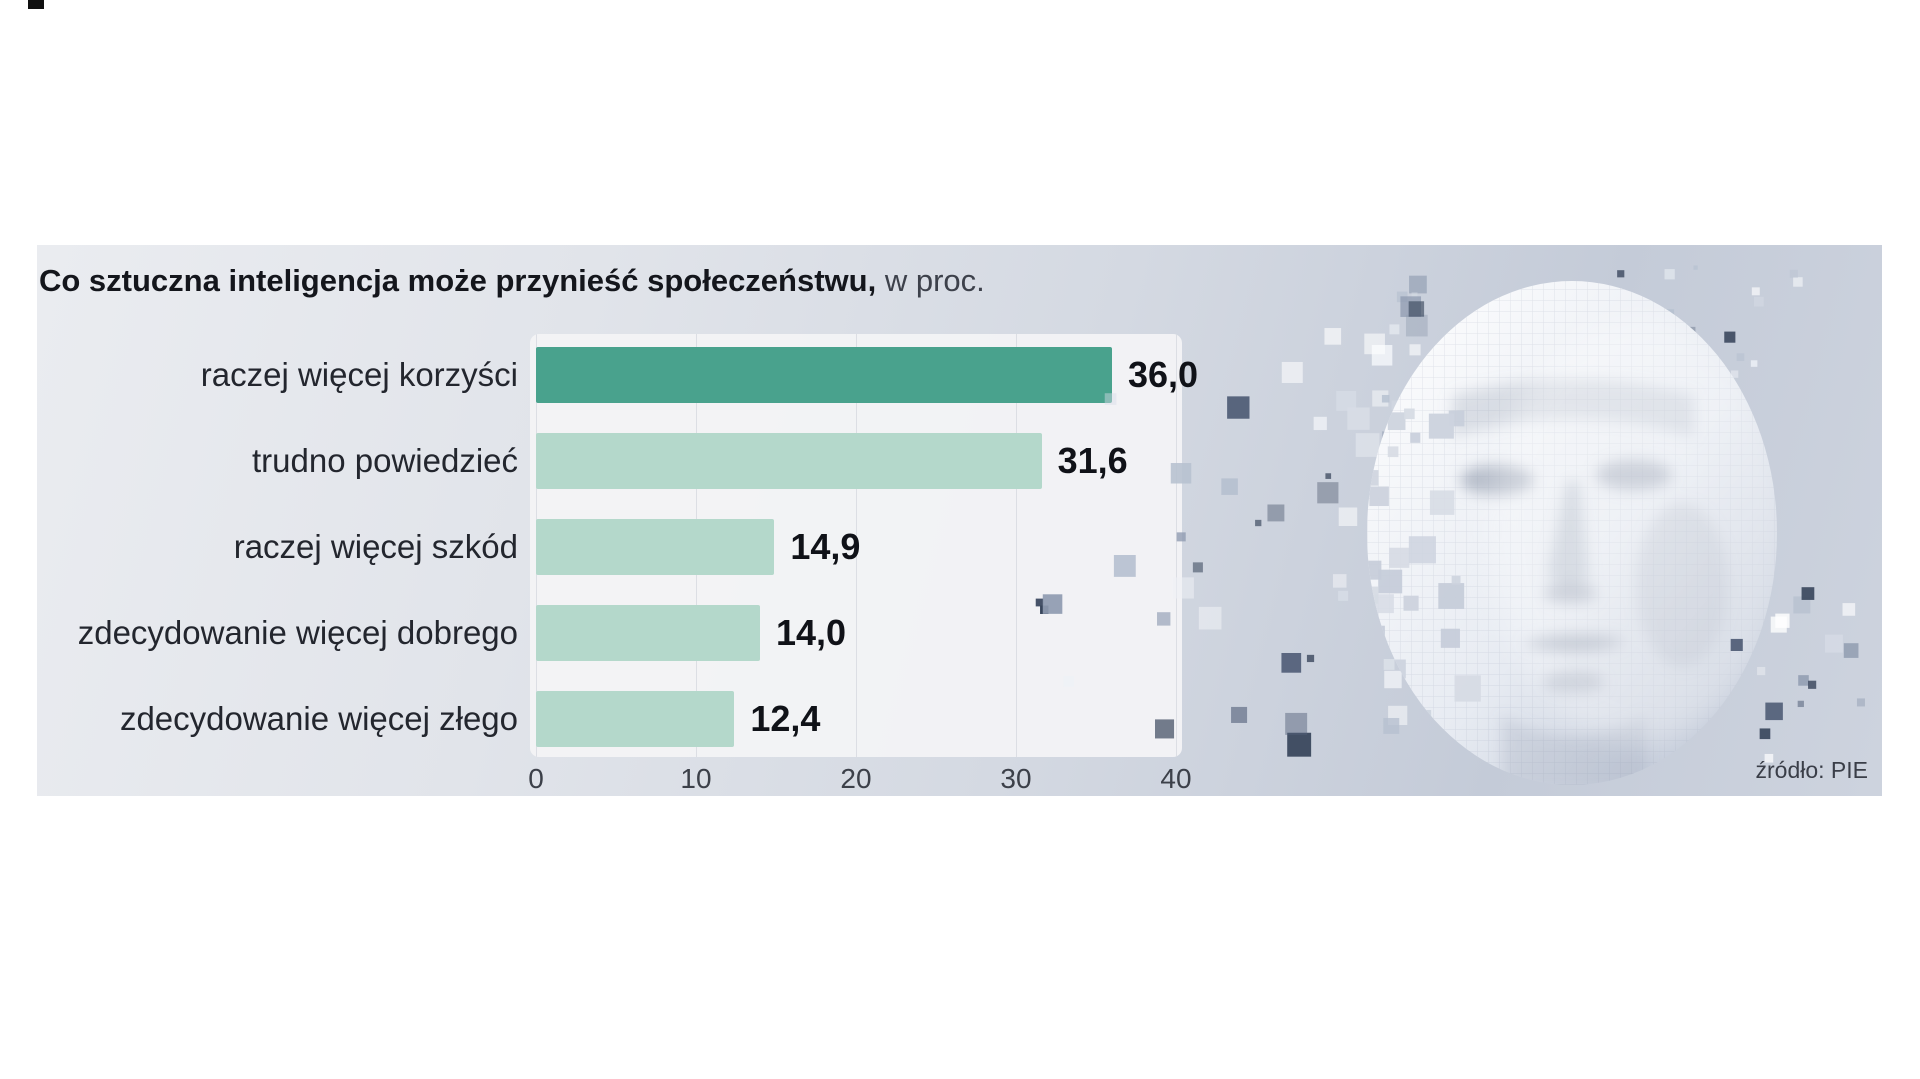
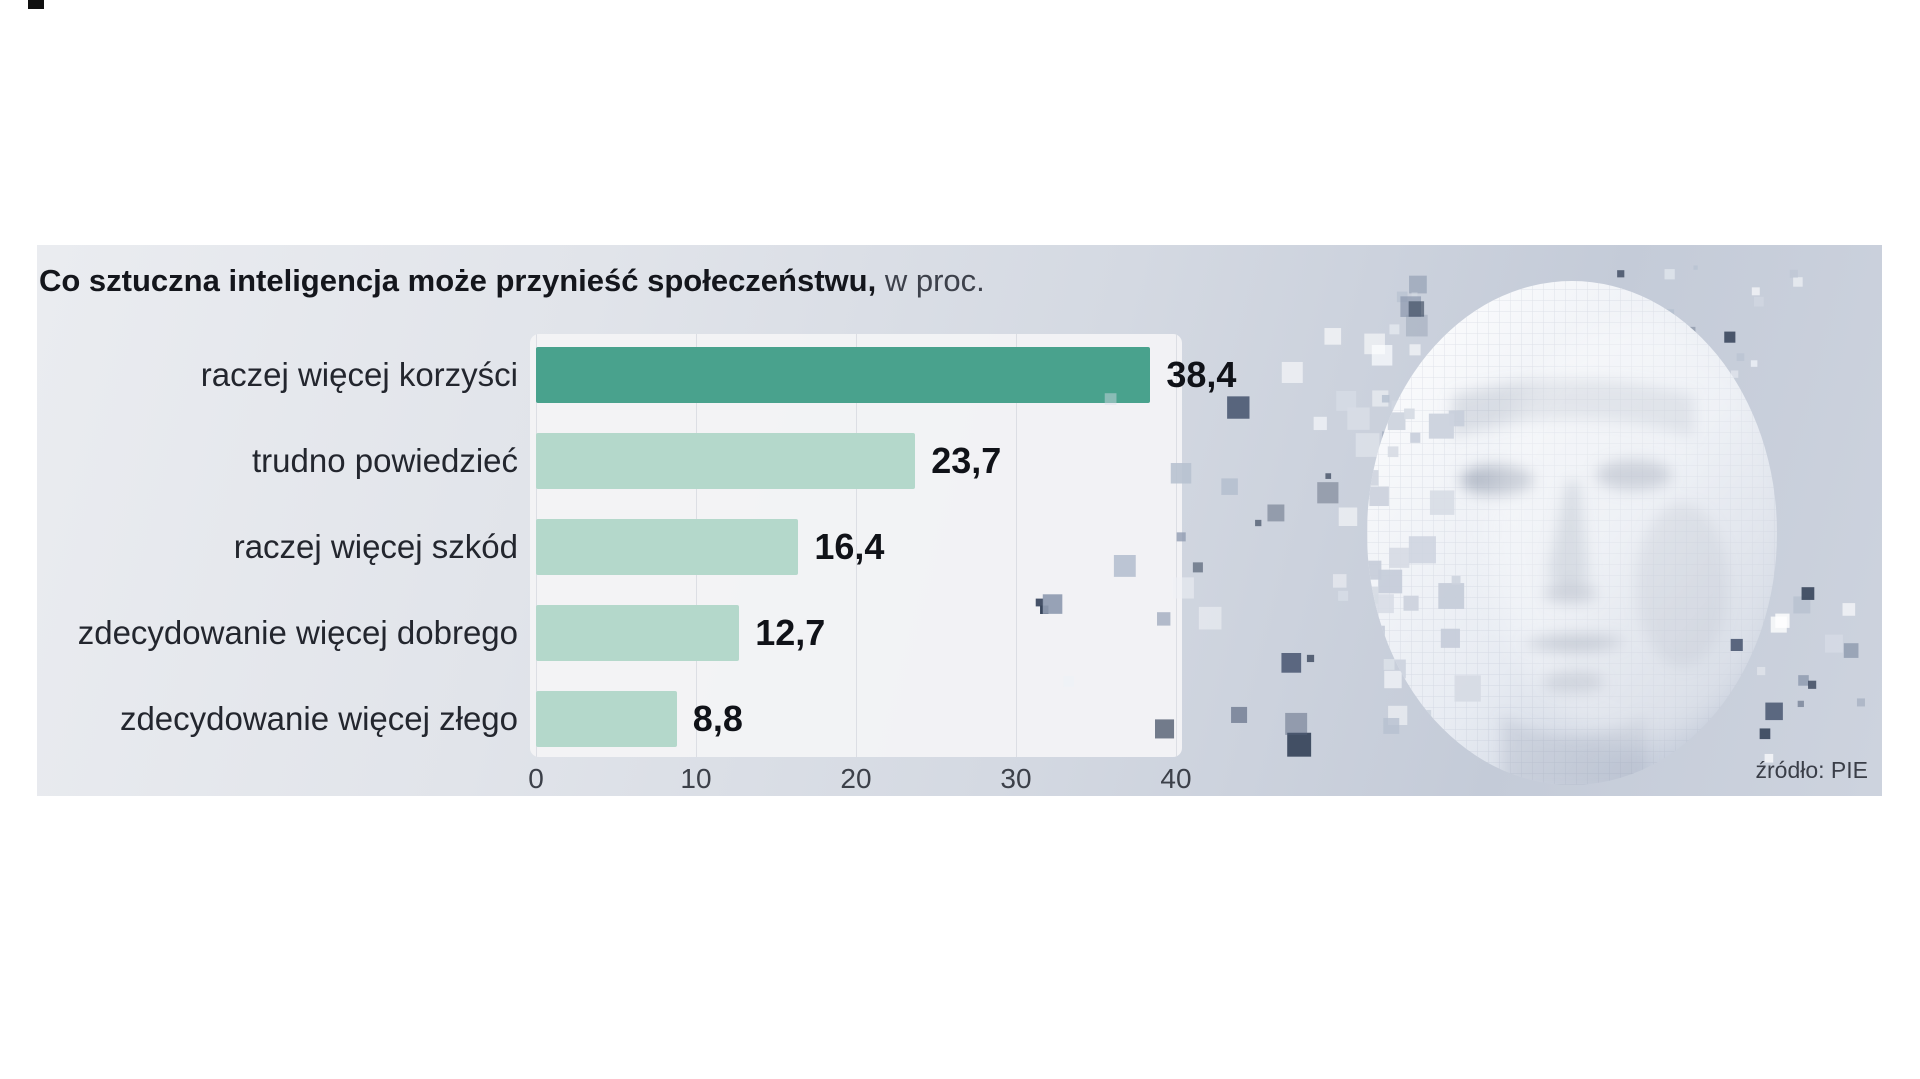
raczej więcej korzyści: 36,0 -> 38,4
trudno powiedzieć: 31,6 -> 23,7
raczej więcej szkód: 14,9 -> 16,4
zdecydowanie więcej dobrego: 14,0 -> 12,7
zdecydowanie więcej złego: 12,4 -> 8,8
